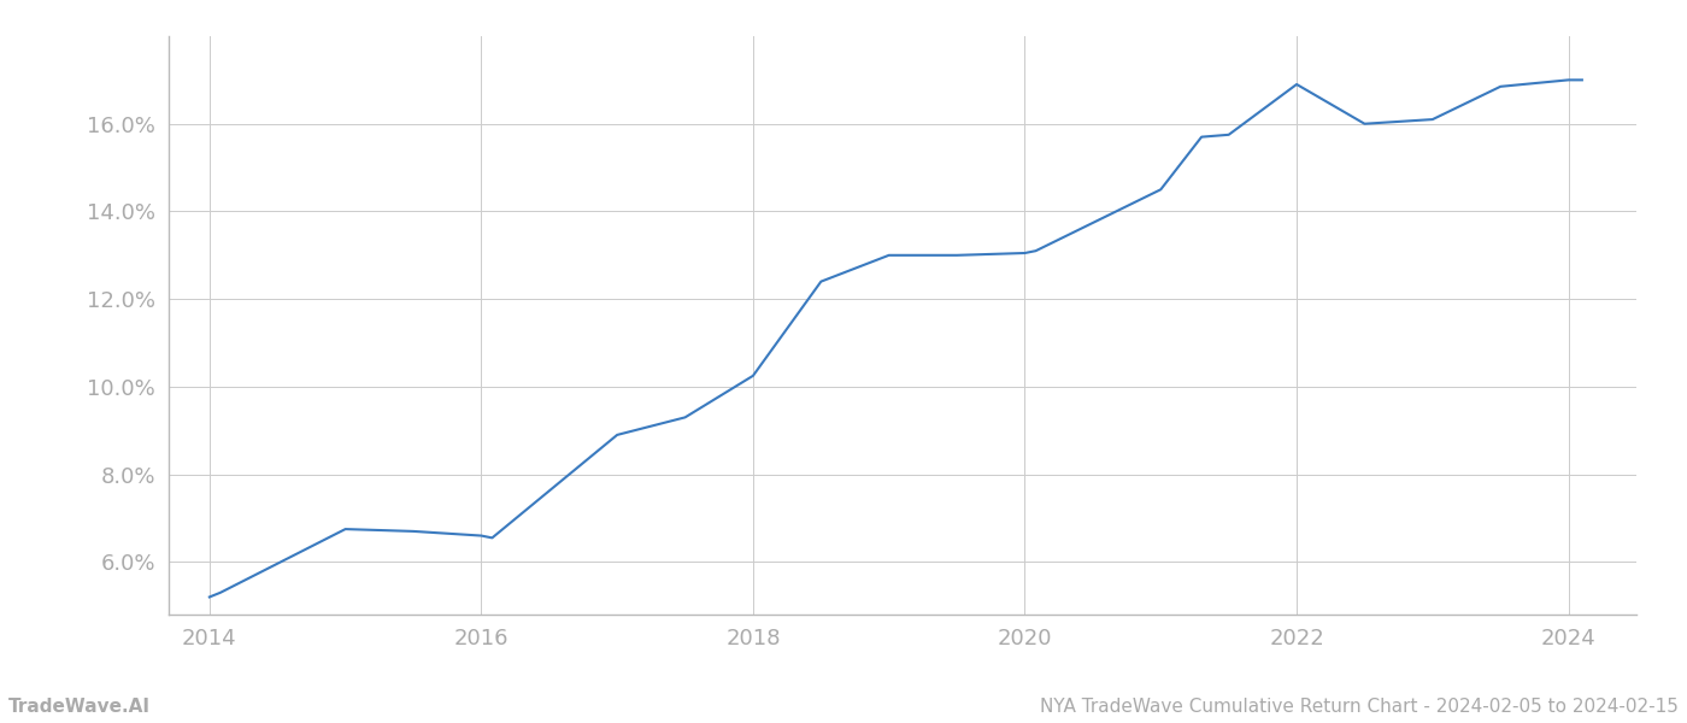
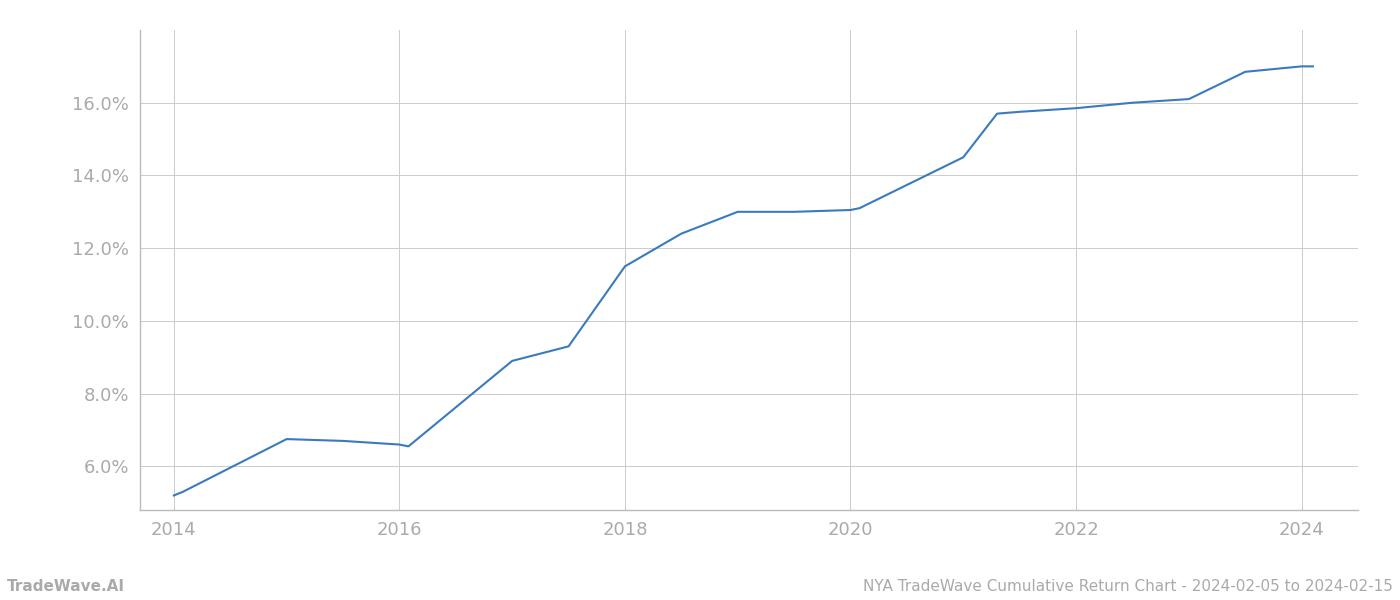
2018: 10.25% -> 11.50%
2022: 16.90% -> 15.85%
